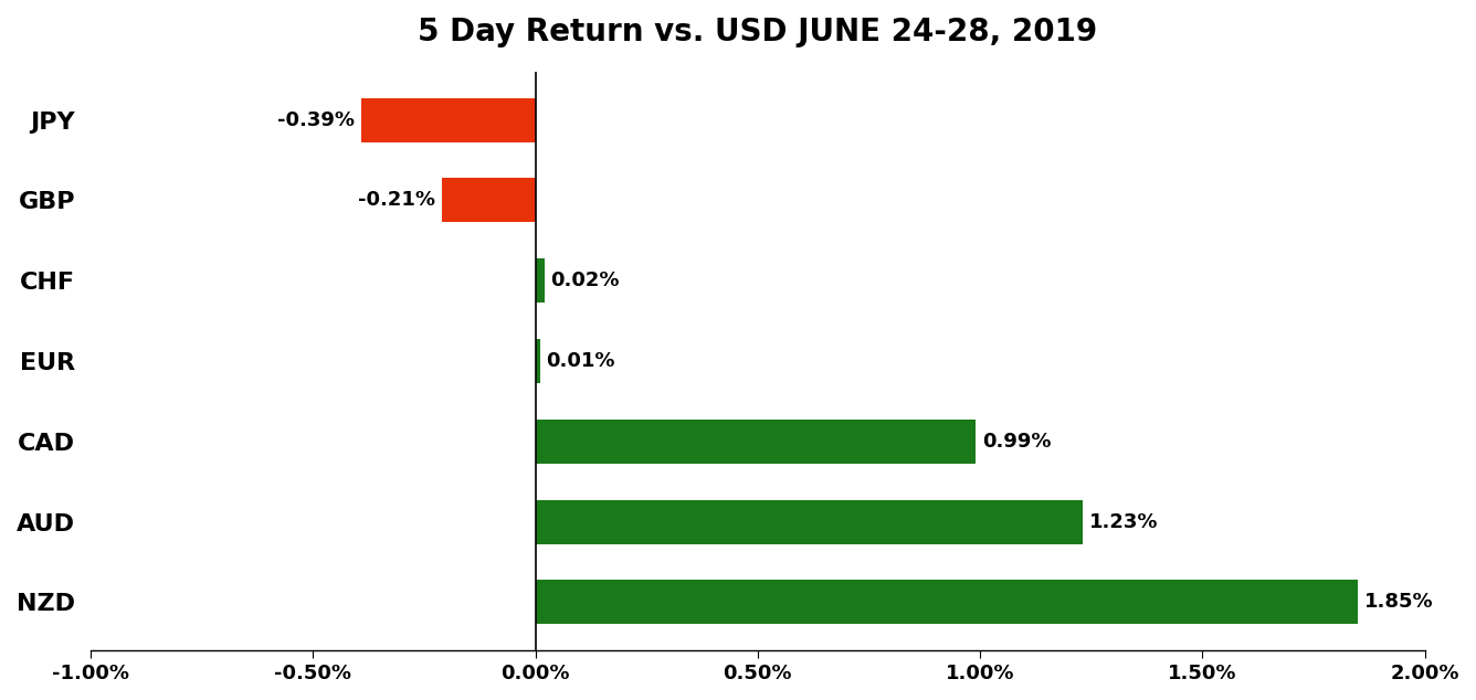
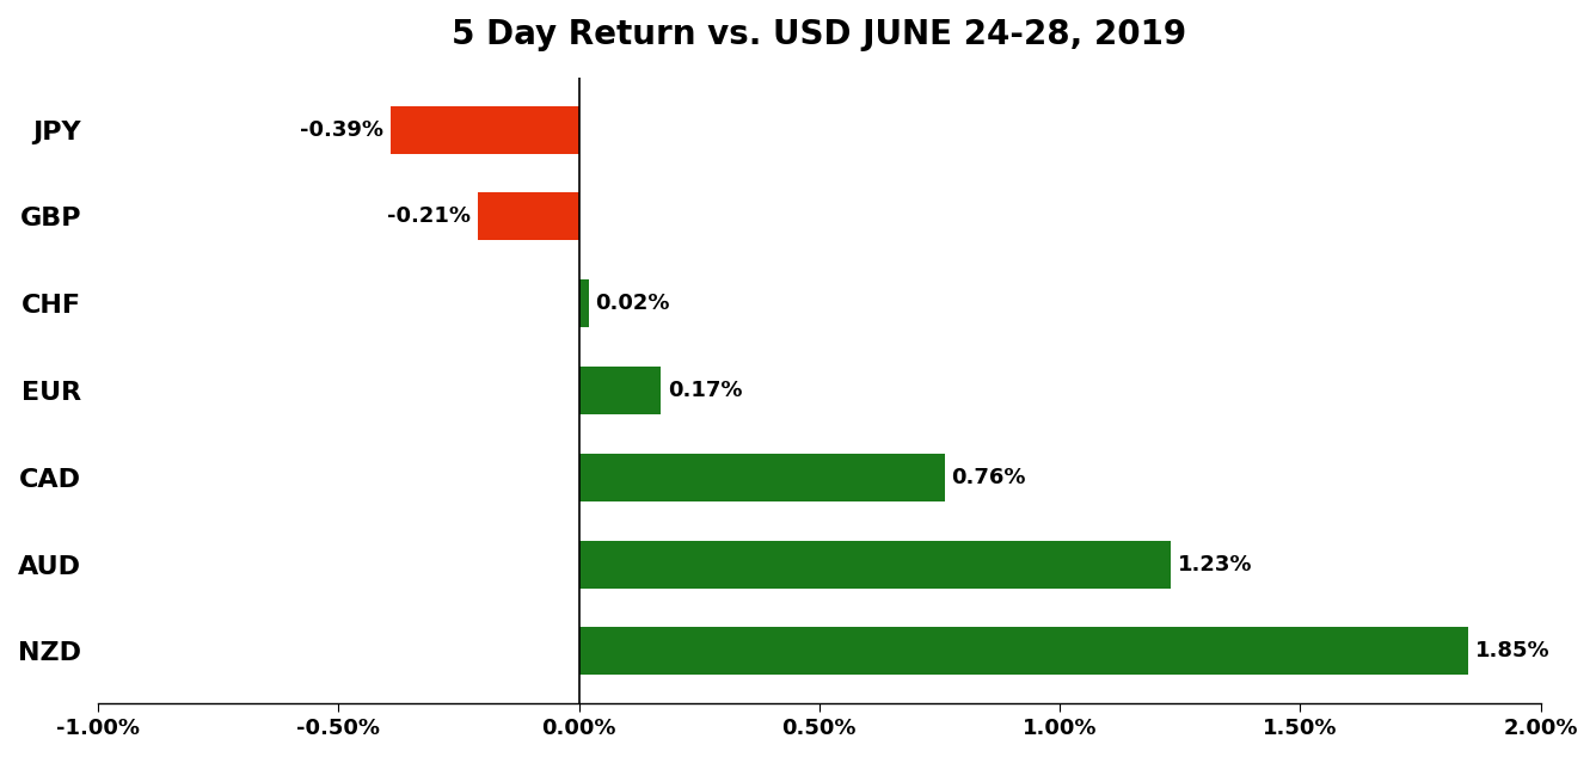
EUR: 0.01% -> 0.17%
CAD: 0.99% -> 0.76%
